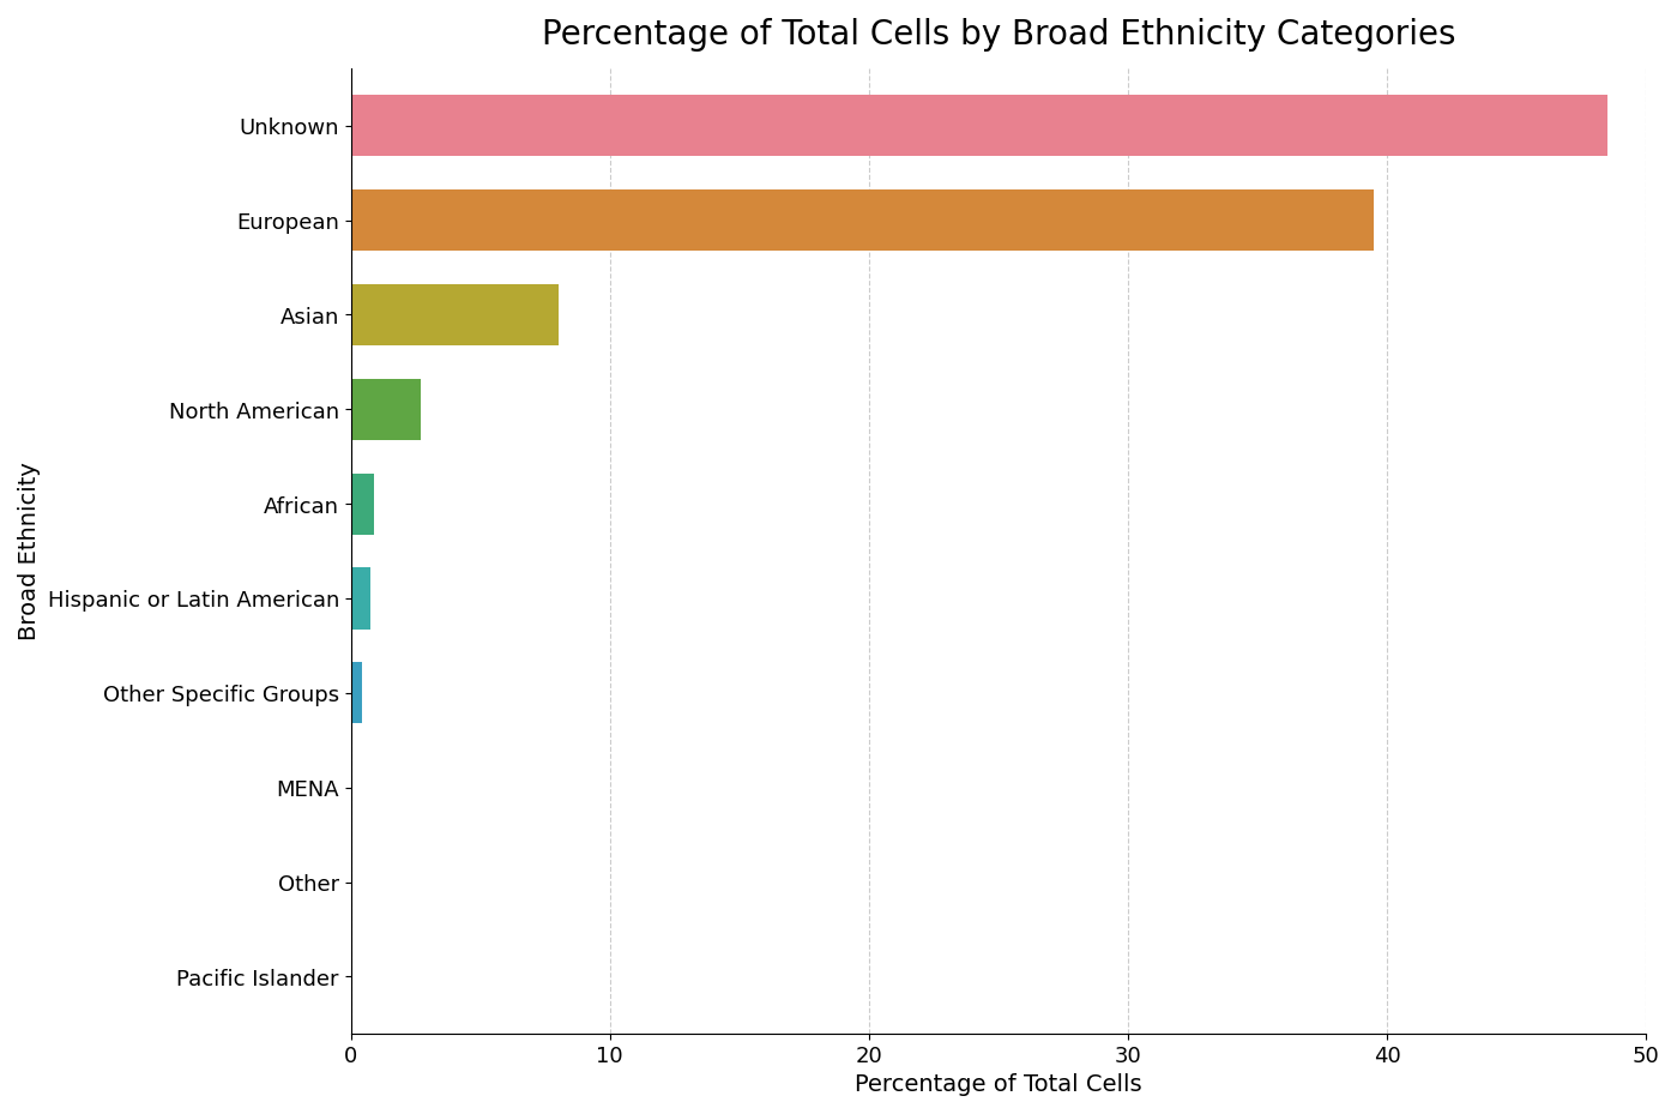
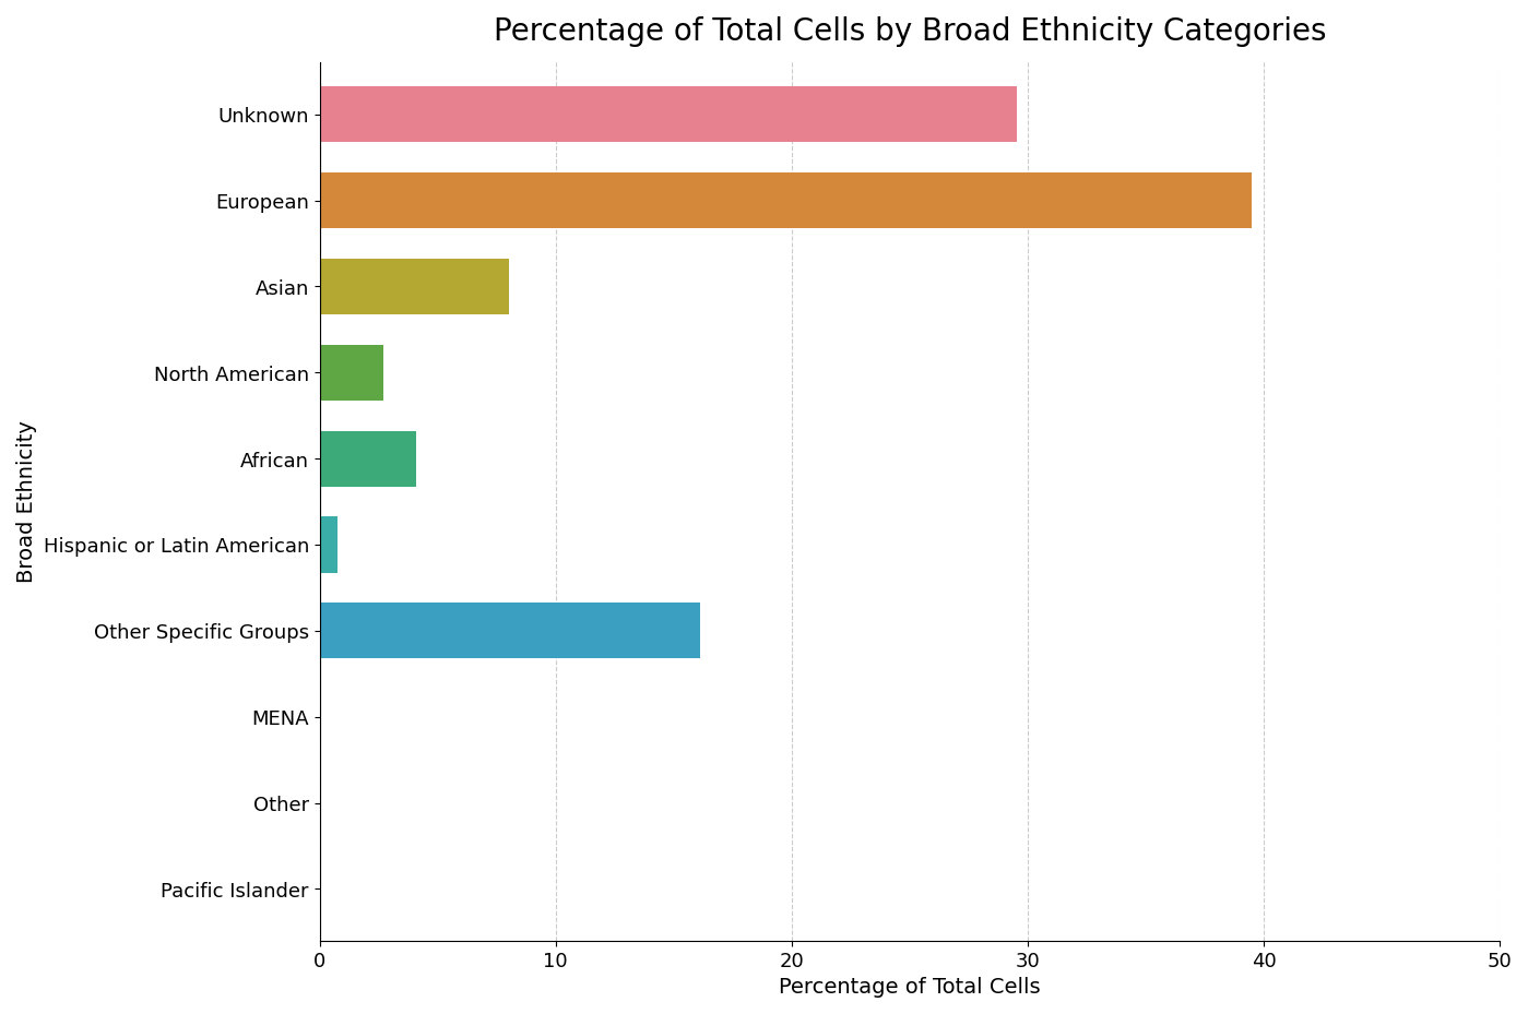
Unknown: 48.50 -> 29.55
African: 0.90 -> 4.10
Other Specific Groups: 0.45 -> 16.10
